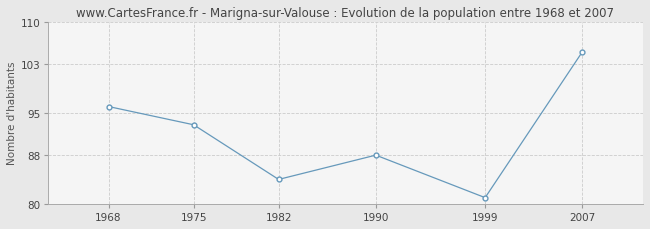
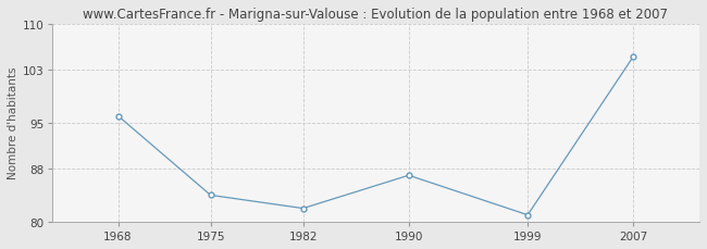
1975: 93 -> 84
1982: 84 -> 82
1990: 88 -> 87
